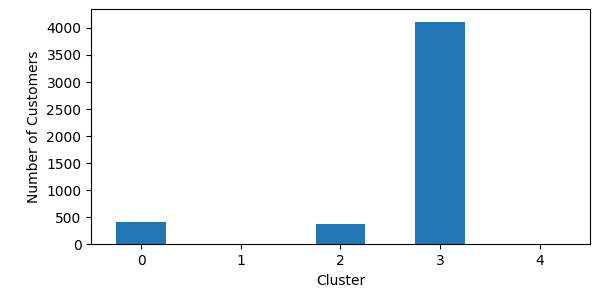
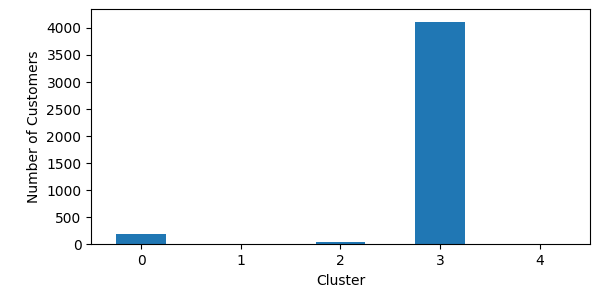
0: 420 -> 200
2: 380 -> 50
